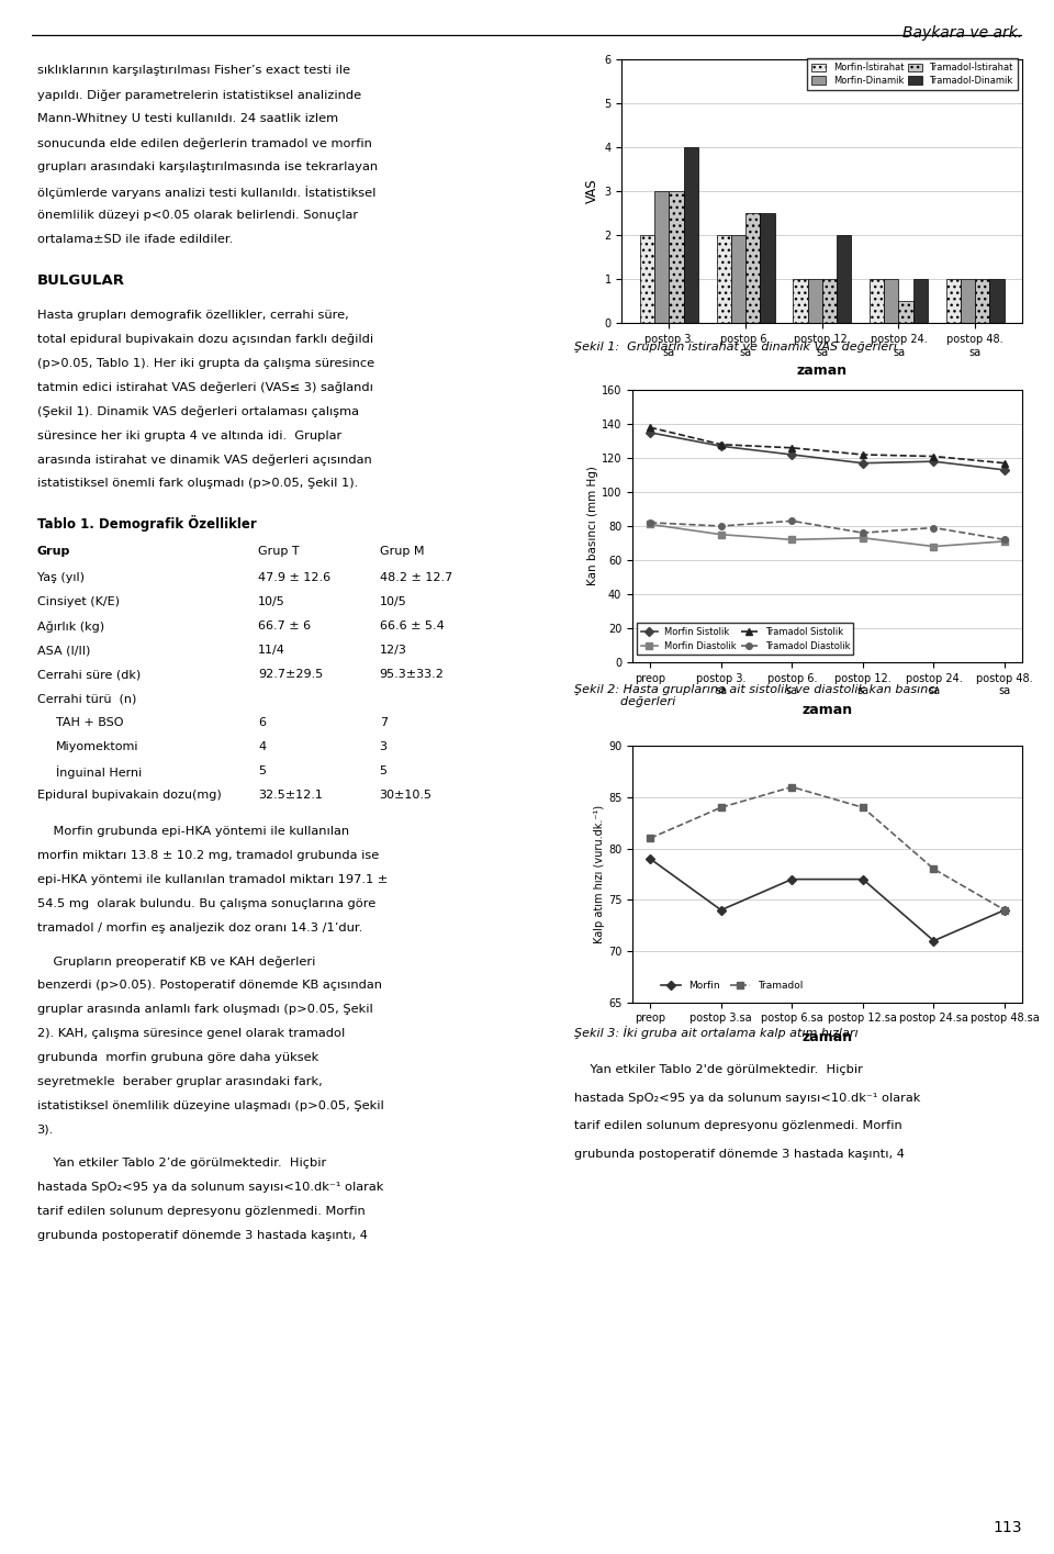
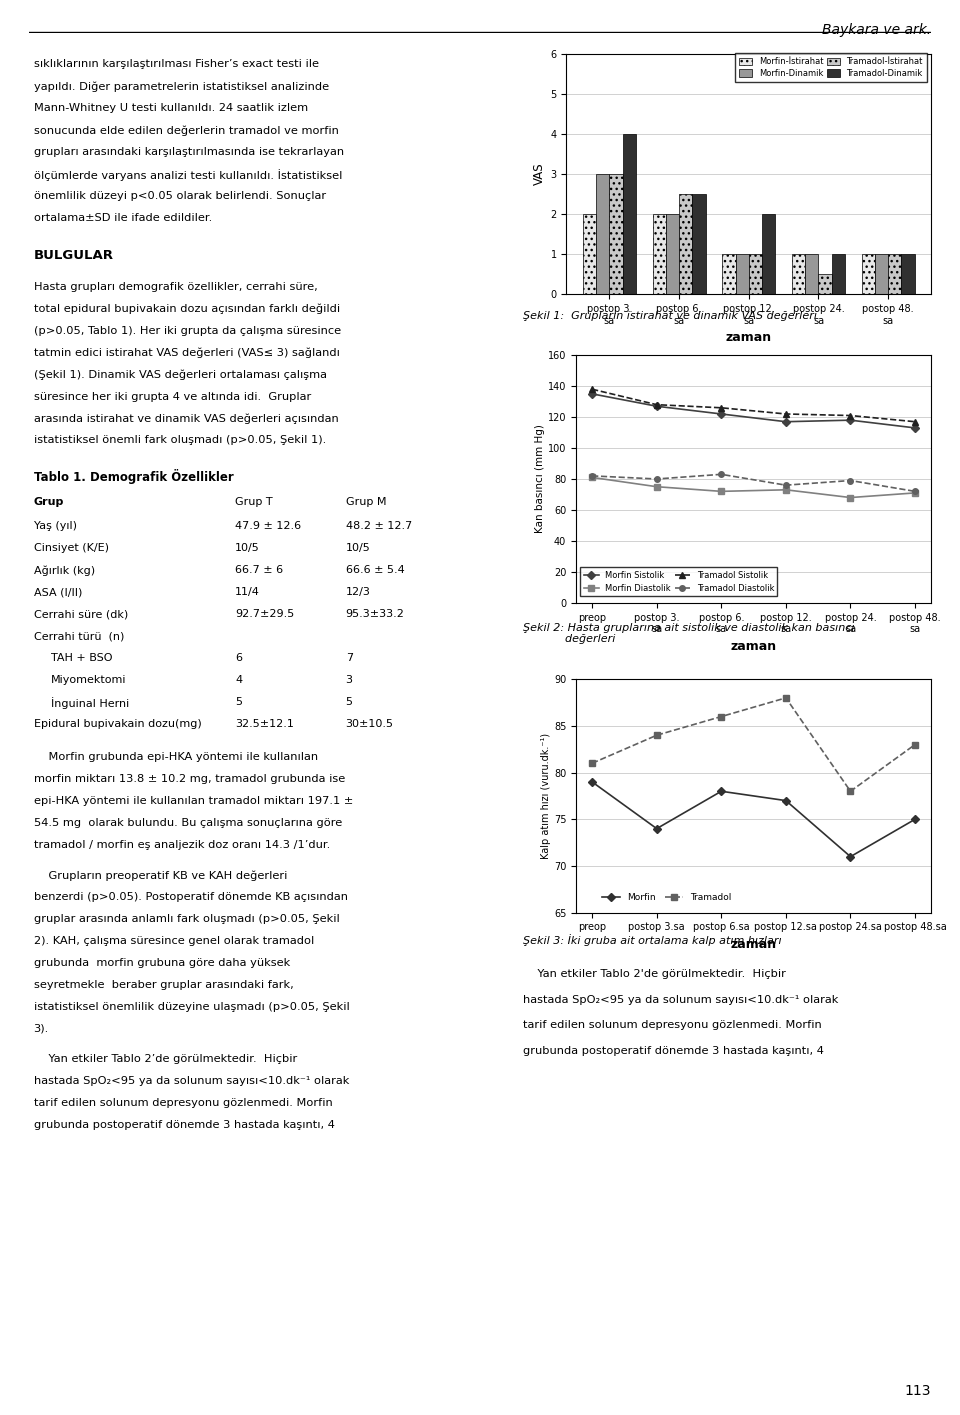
Morfin/postop 6.sa: 77 -> 78
Tramadol/postop 12.sa: 84 -> 88
Morfin/postop 48.sa: 74 -> 75
Tramadol/postop 48.sa: 74 -> 83
